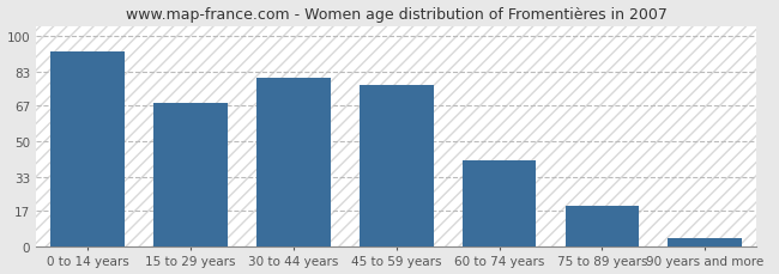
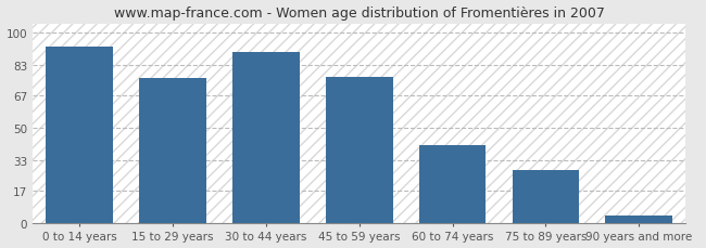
15 to 29 years: 68 -> 76
30 to 44 years: 80 -> 90
75 to 89 years: 19 -> 28
